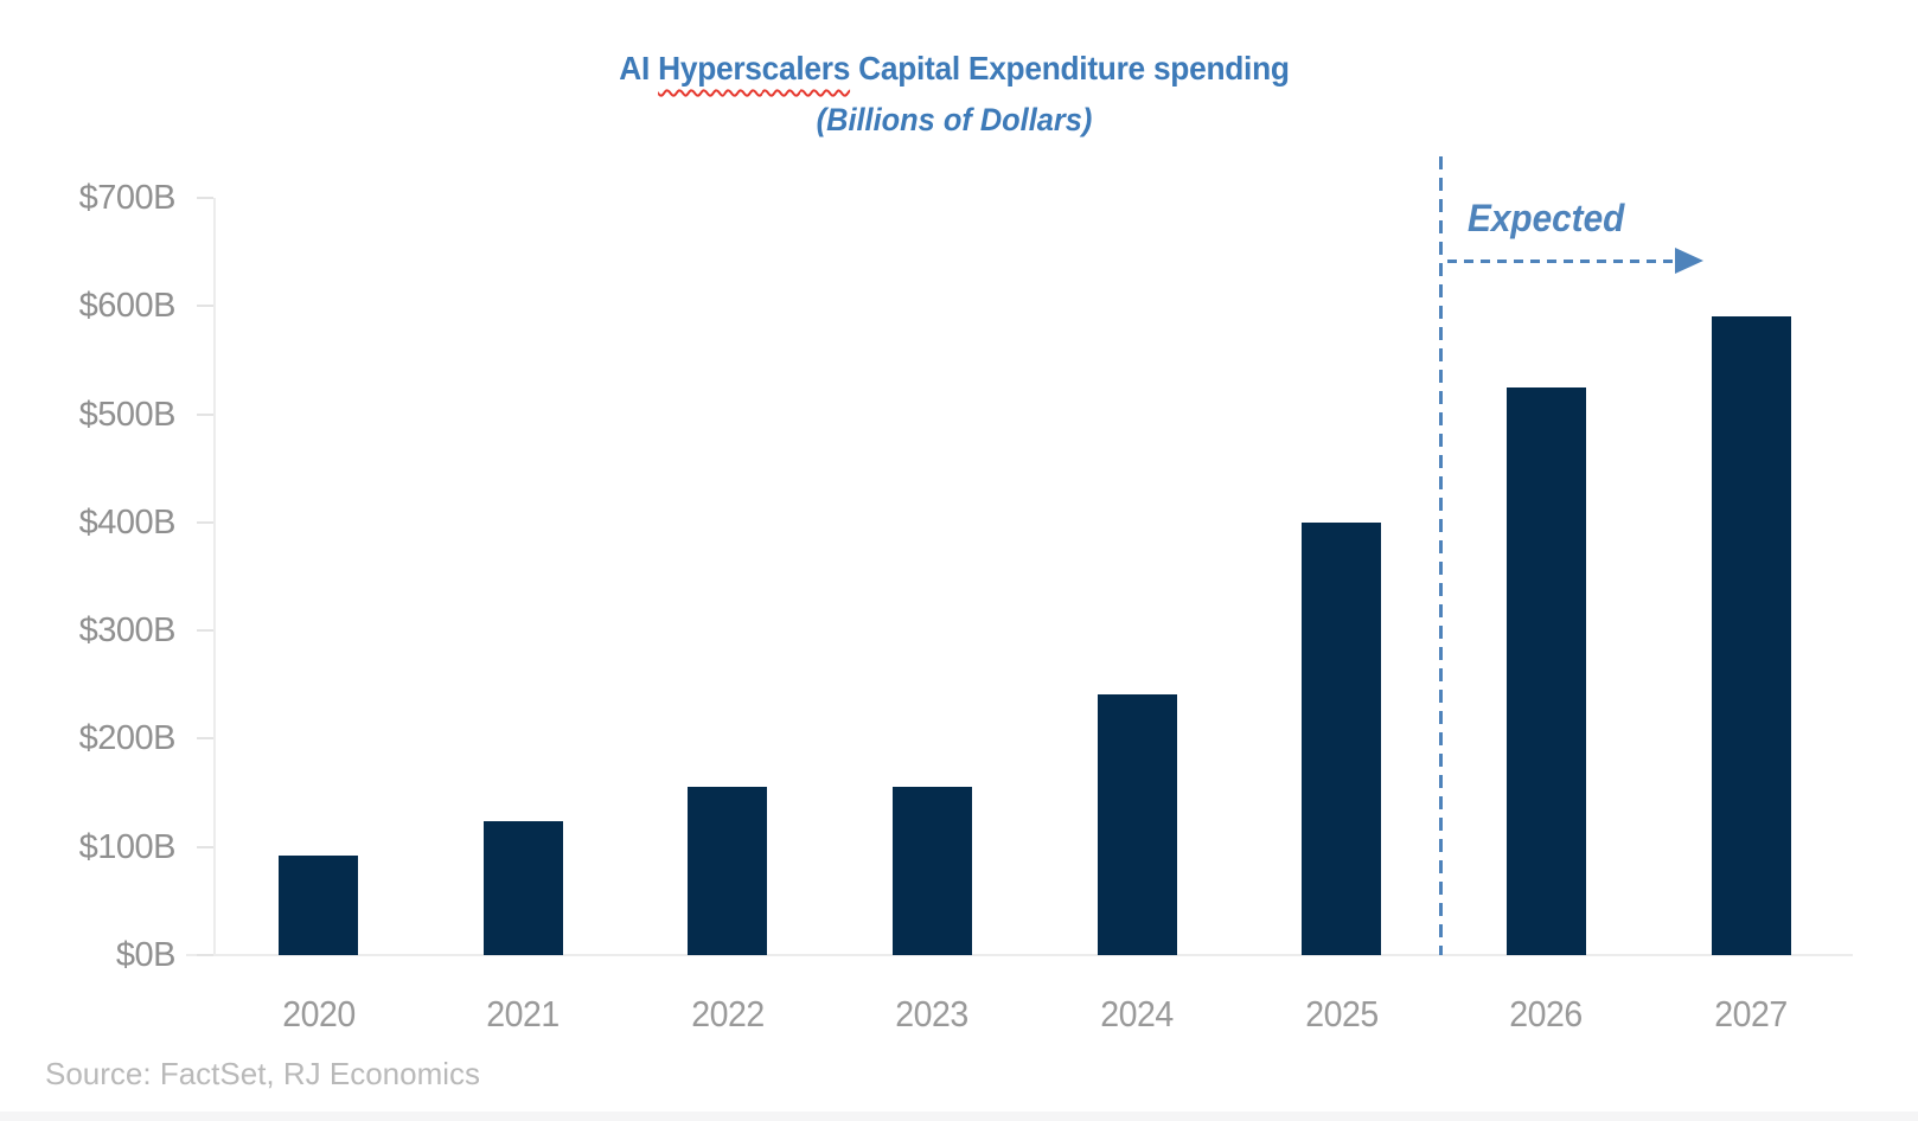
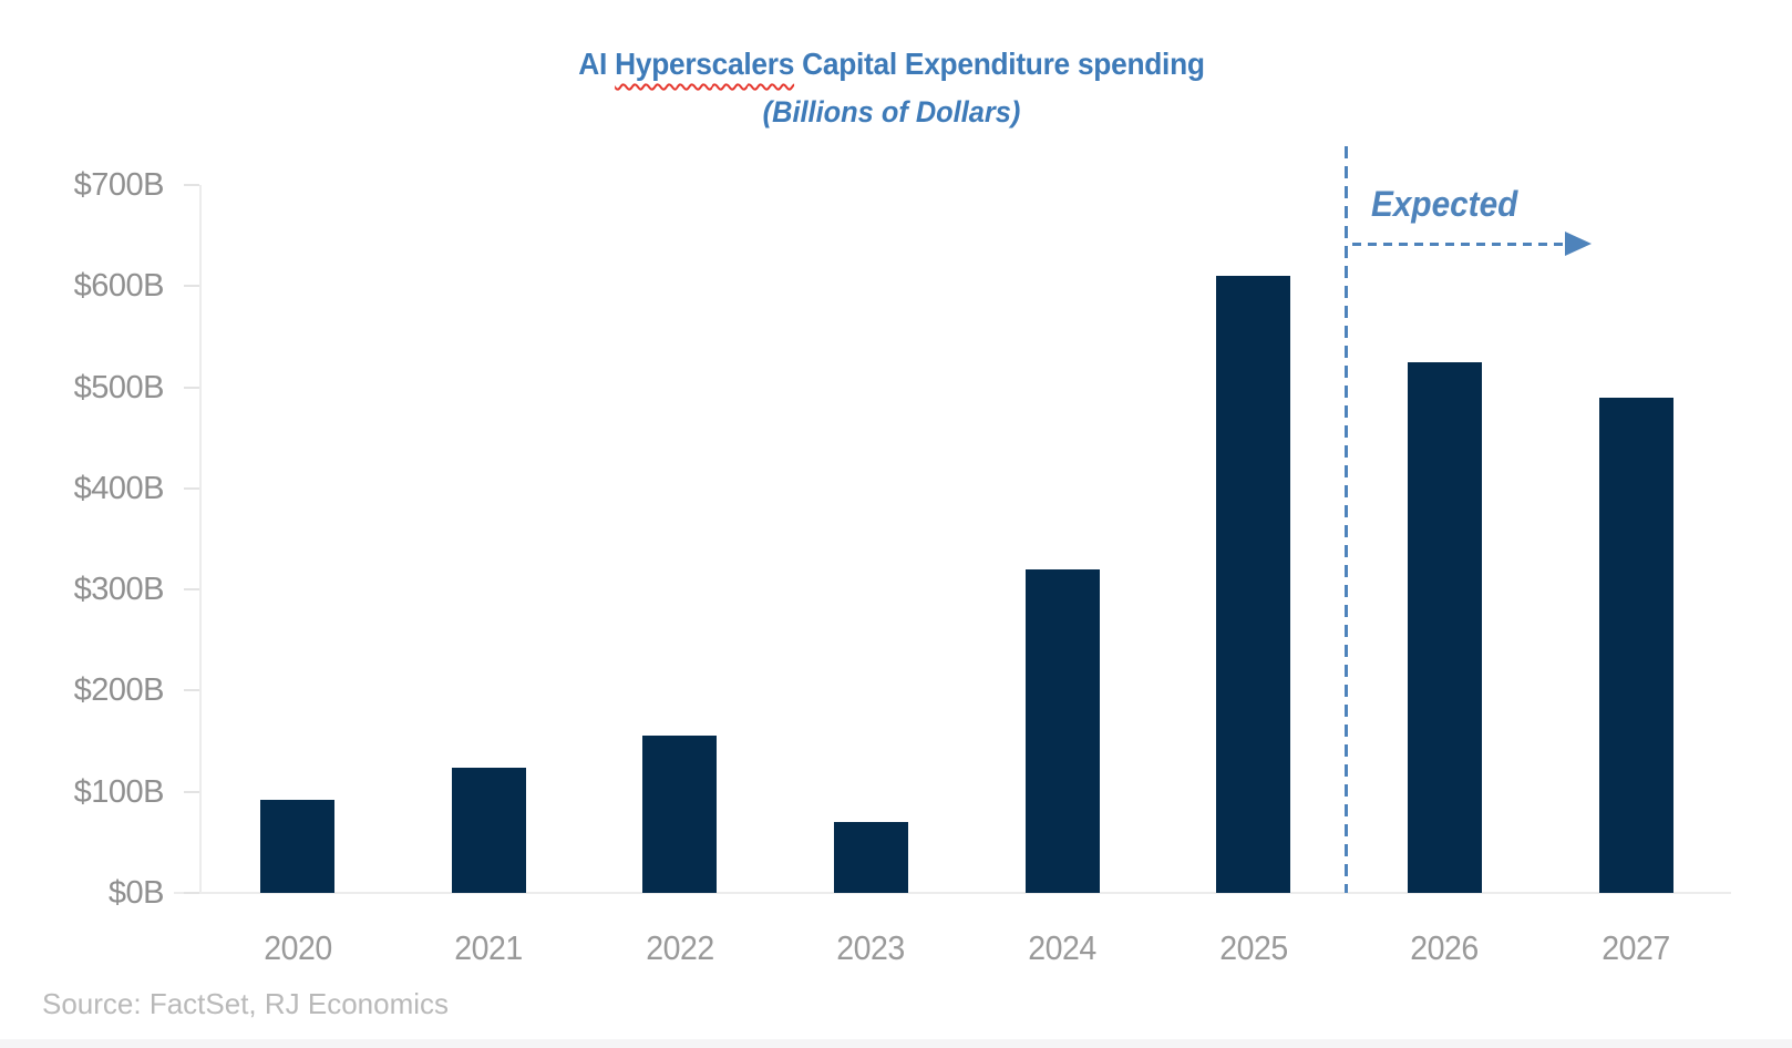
2023: $160B -> $70B
2024: $240B -> $320B
2025: $400B -> $610B
2027: $590B -> $490B
